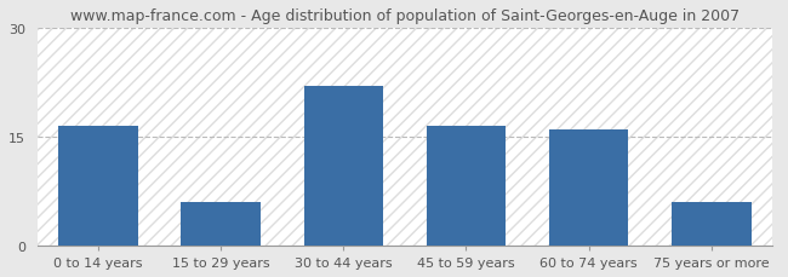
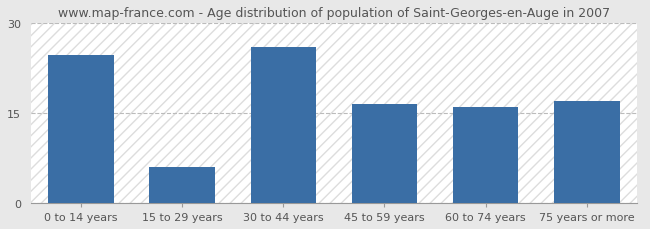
0 to 14 years: 16.5 -> 24.6
30 to 44 years: 22.0 -> 26.0
75 years or more: 6.0 -> 17.0
